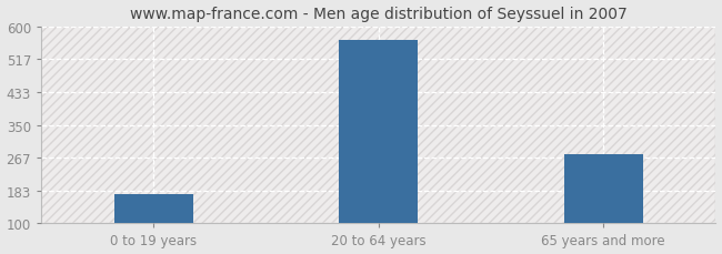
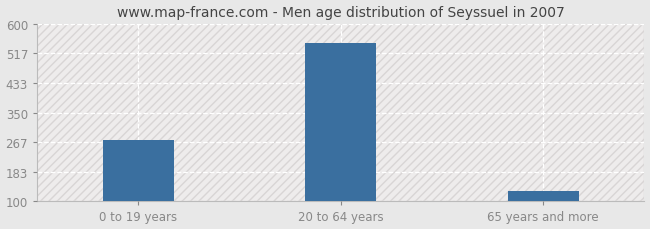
0 to 19 years: 175 -> 272
20 to 64 years: 565 -> 547
65 years and more: 275 -> 130
